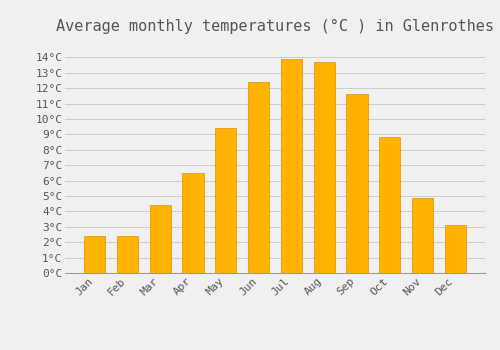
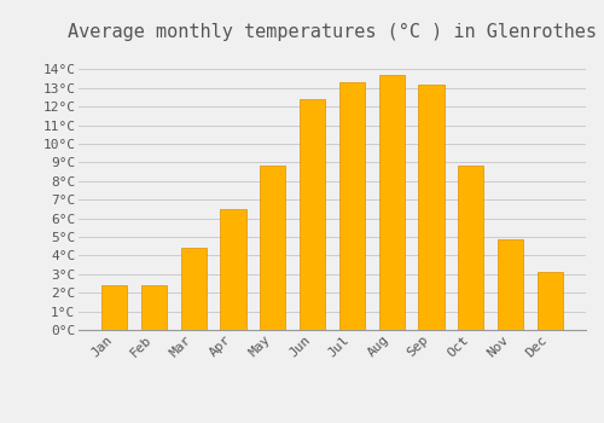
May: 9.4°C -> 8.8°C
Jul: 13.9°C -> 13.3°C
Sep: 11.6°C -> 13.2°C
